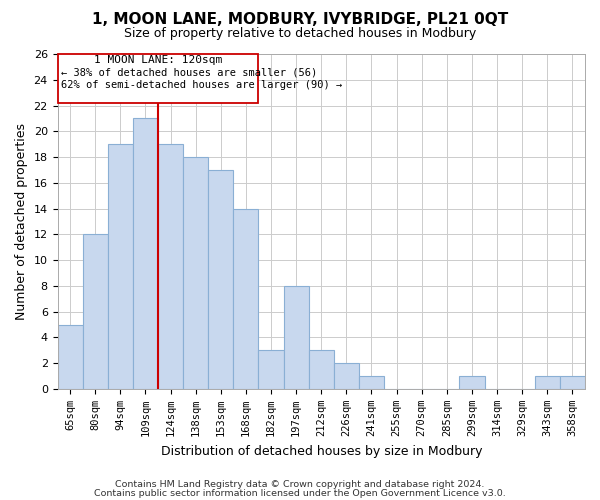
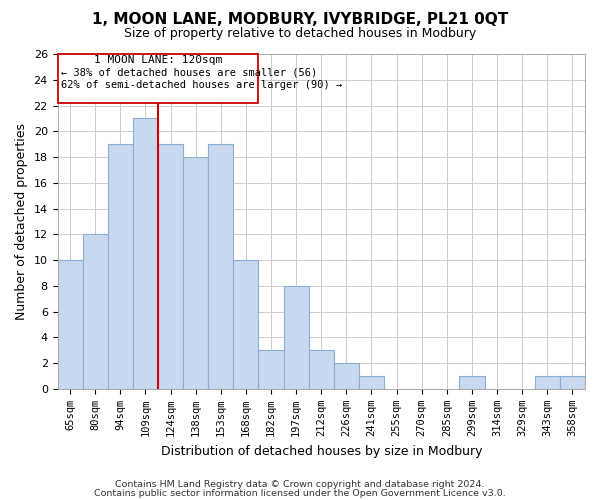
65sqm: 5 -> 10
153sqm: 17 -> 19
168sqm: 14 -> 10
